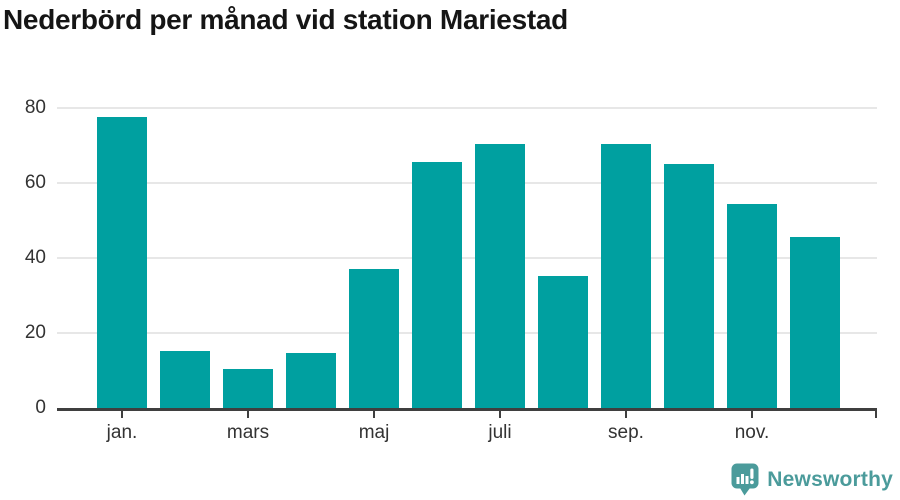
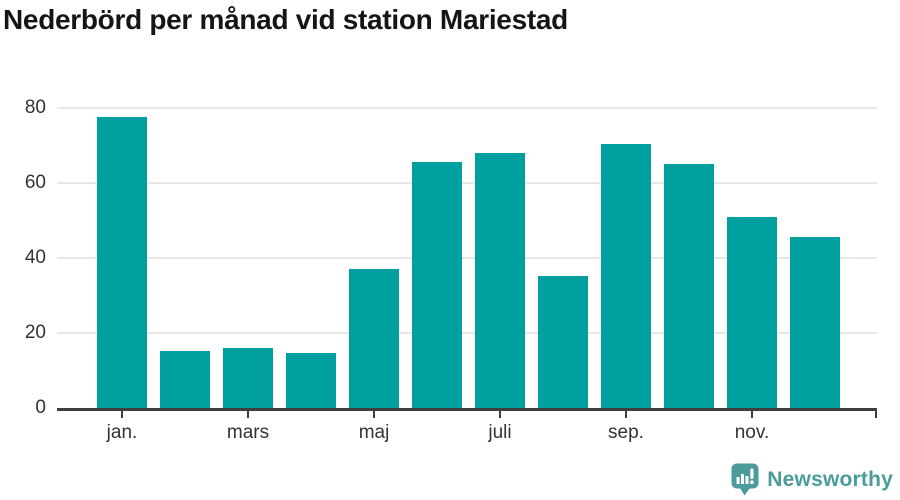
mars: 10 -> 16
juli: 70 -> 68
nov.: 54 -> 51
